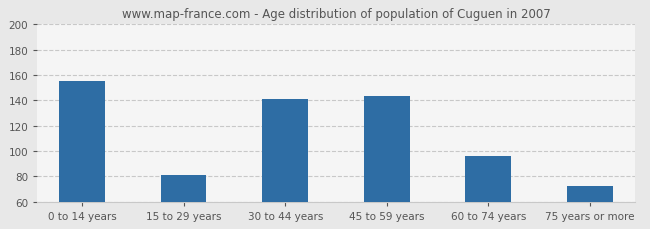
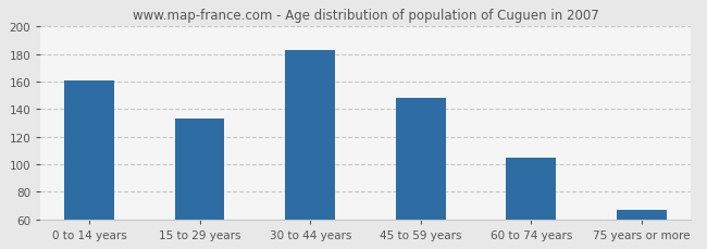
0 to 14 years: 155 -> 161
15 to 29 years: 81 -> 133
30 to 44 years: 141 -> 183
45 to 59 years: 143 -> 148
60 to 74 years: 96 -> 105
75 years or more: 72 -> 67
